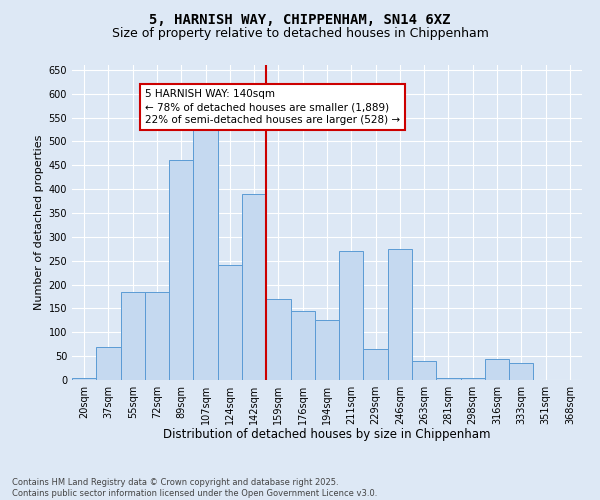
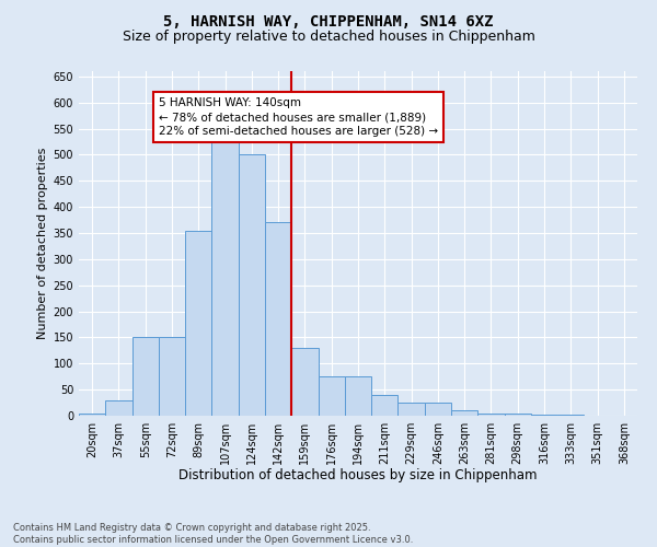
37sqm: 70 -> 30
55sqm: 185 -> 150
72sqm: 185 -> 150
89sqm: 460 -> 355
124sqm: 240 -> 500
142sqm: 390 -> 370
159sqm: 170 -> 130
176sqm: 145 -> 75
194sqm: 125 -> 75
211sqm: 270 -> 40
229sqm: 65 -> 25
246sqm: 275 -> 25
263sqm: 40 -> 10
316sqm: 45 -> 3
333sqm: 35 -> 2
